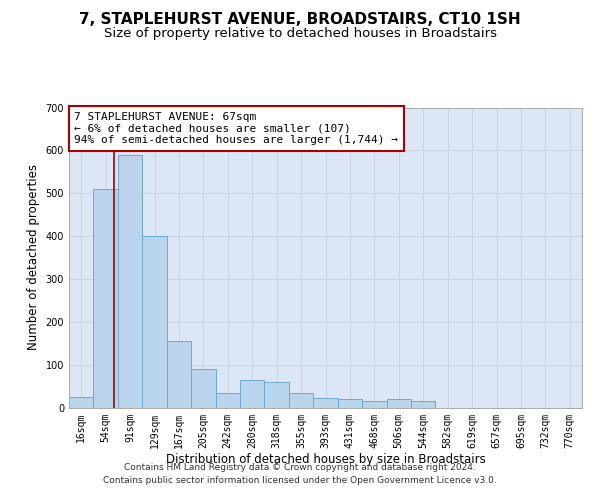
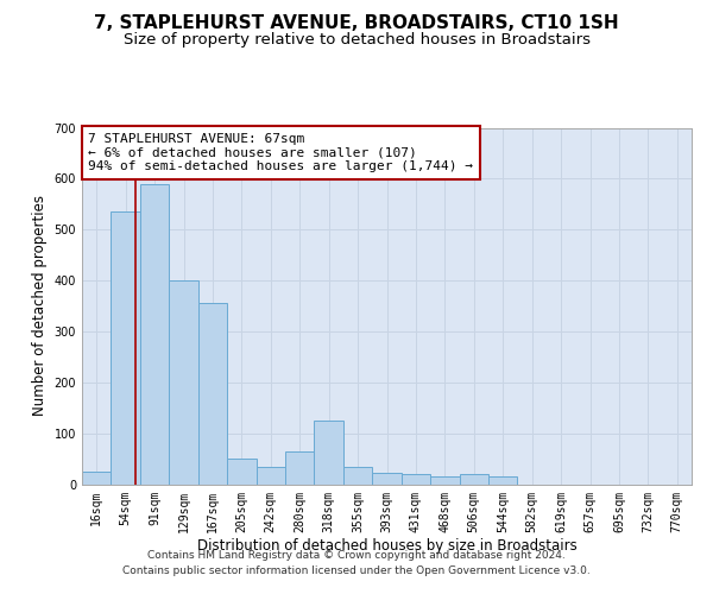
54sqm: 510 -> 535
167sqm: 155 -> 355
205sqm: 90 -> 50
318sqm: 60 -> 125
